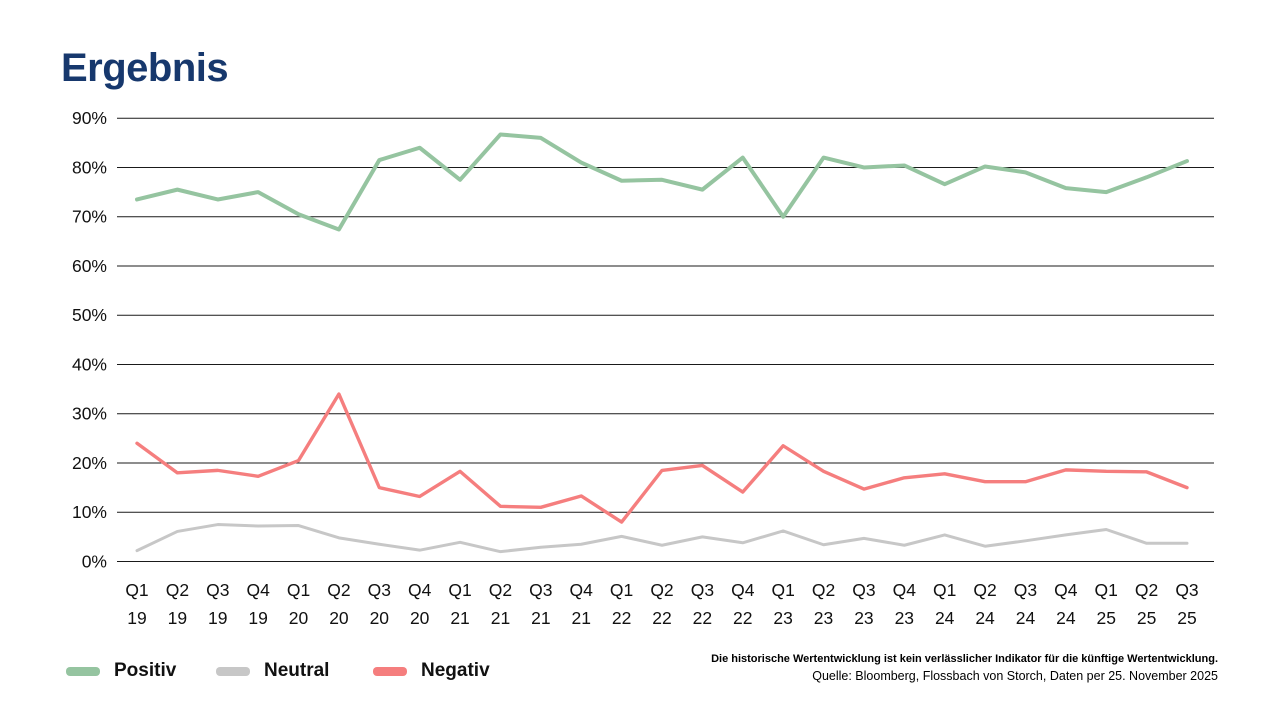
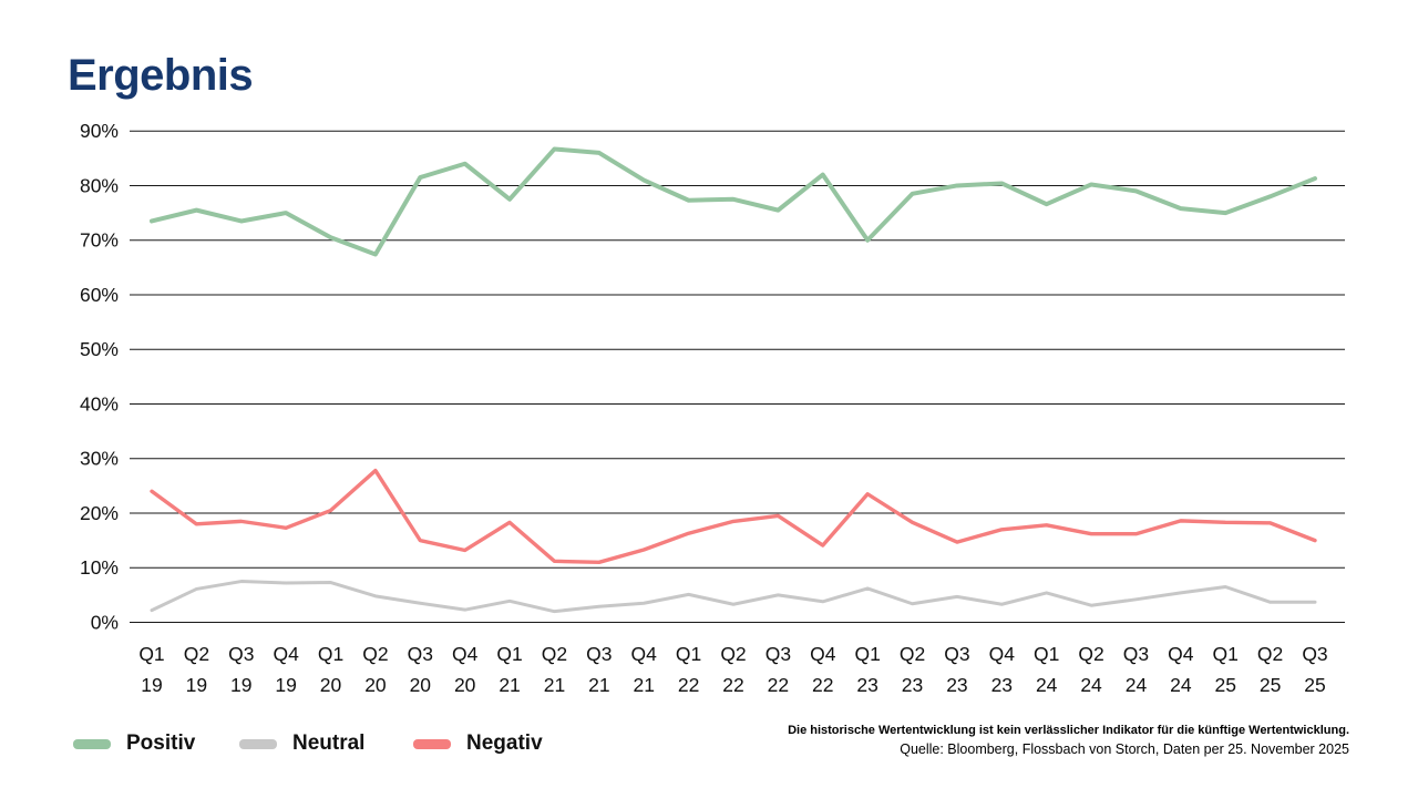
Negativ/Q2 20: 34% -> 28%
Negativ/Q1 22: 8% -> 16%
Positiv/Q2 23: 82% -> 78%
